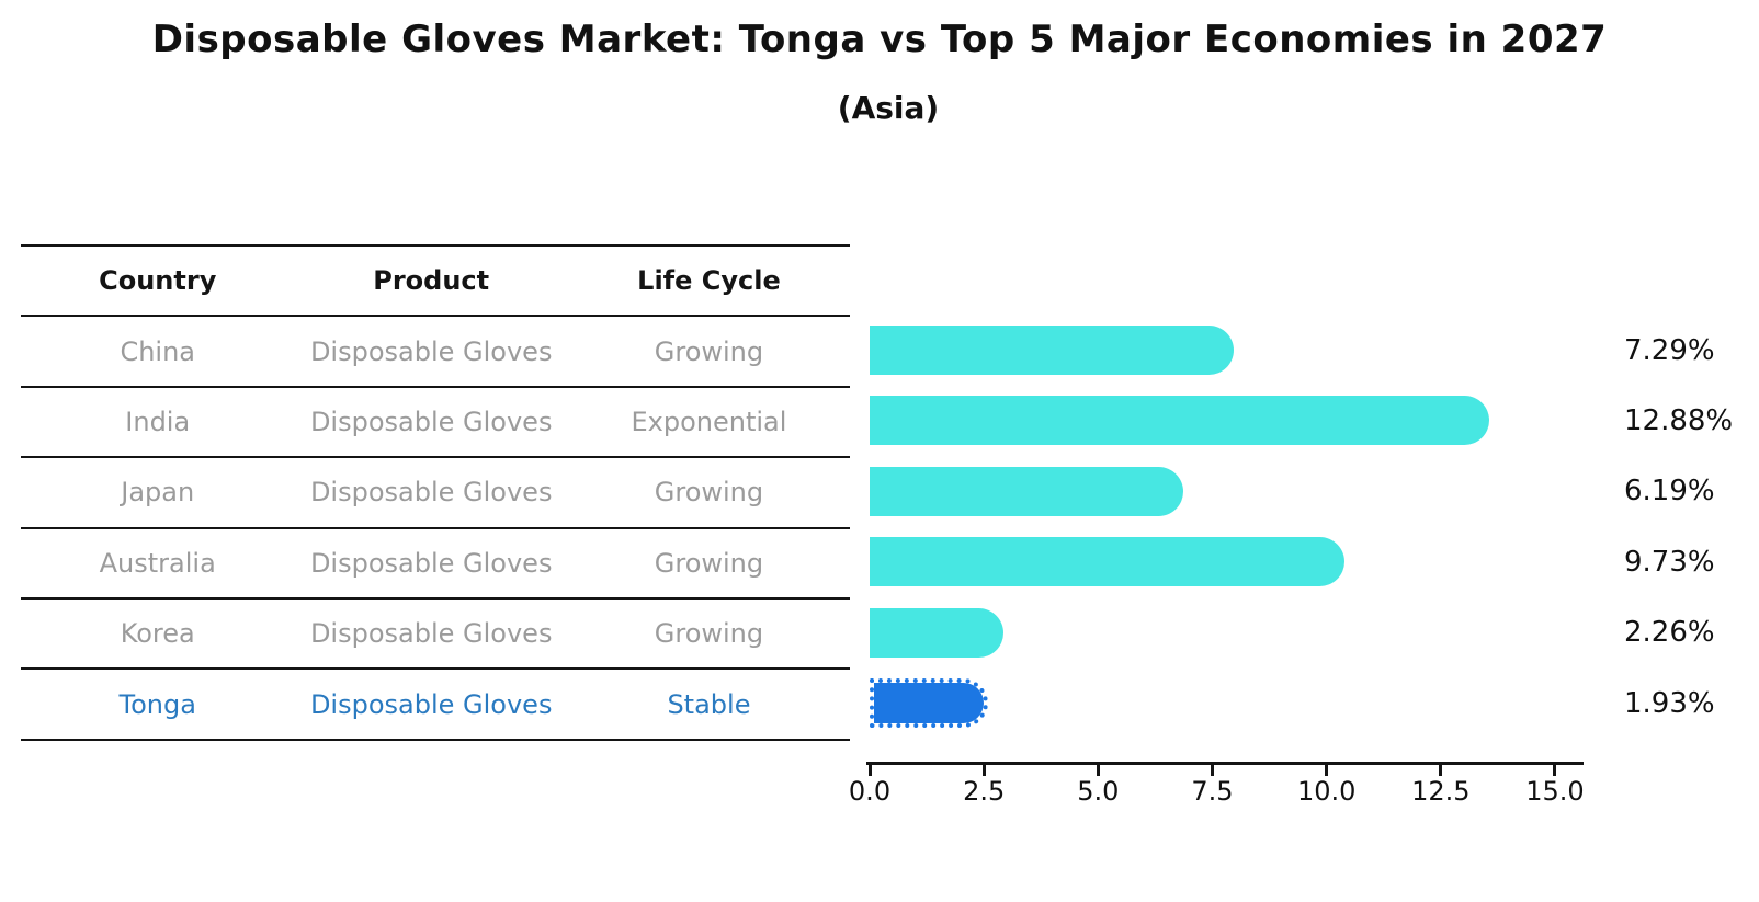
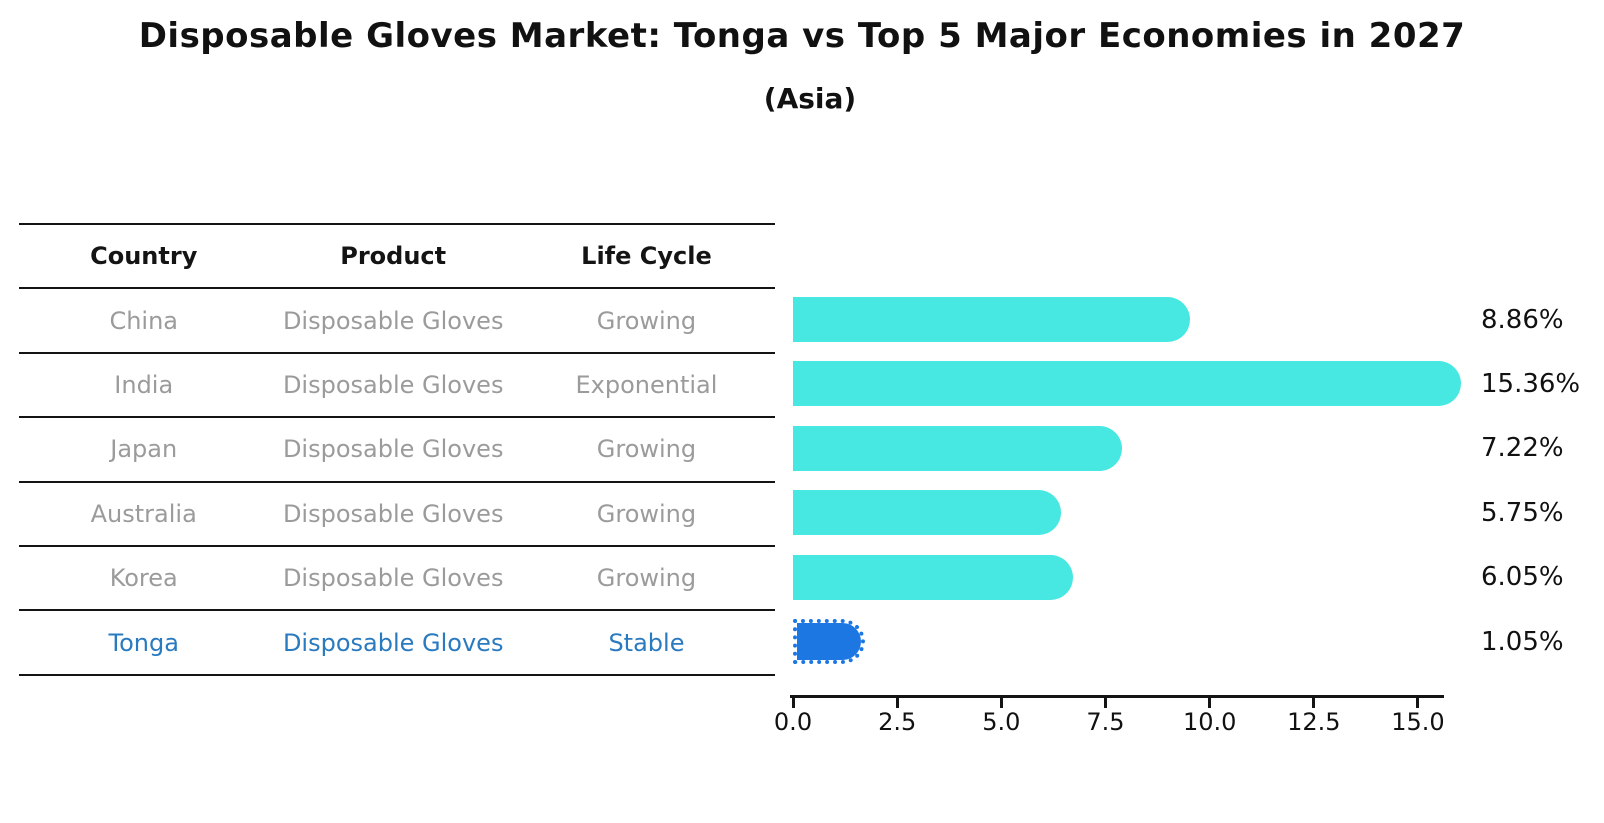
China: 7.29% -> 8.86%
India: 12.88% -> 15.36%
Japan: 6.19% -> 7.22%
Australia: 9.73% -> 5.75%
Korea: 2.26% -> 6.05%
Tonga: 1.93% -> 1.05%
